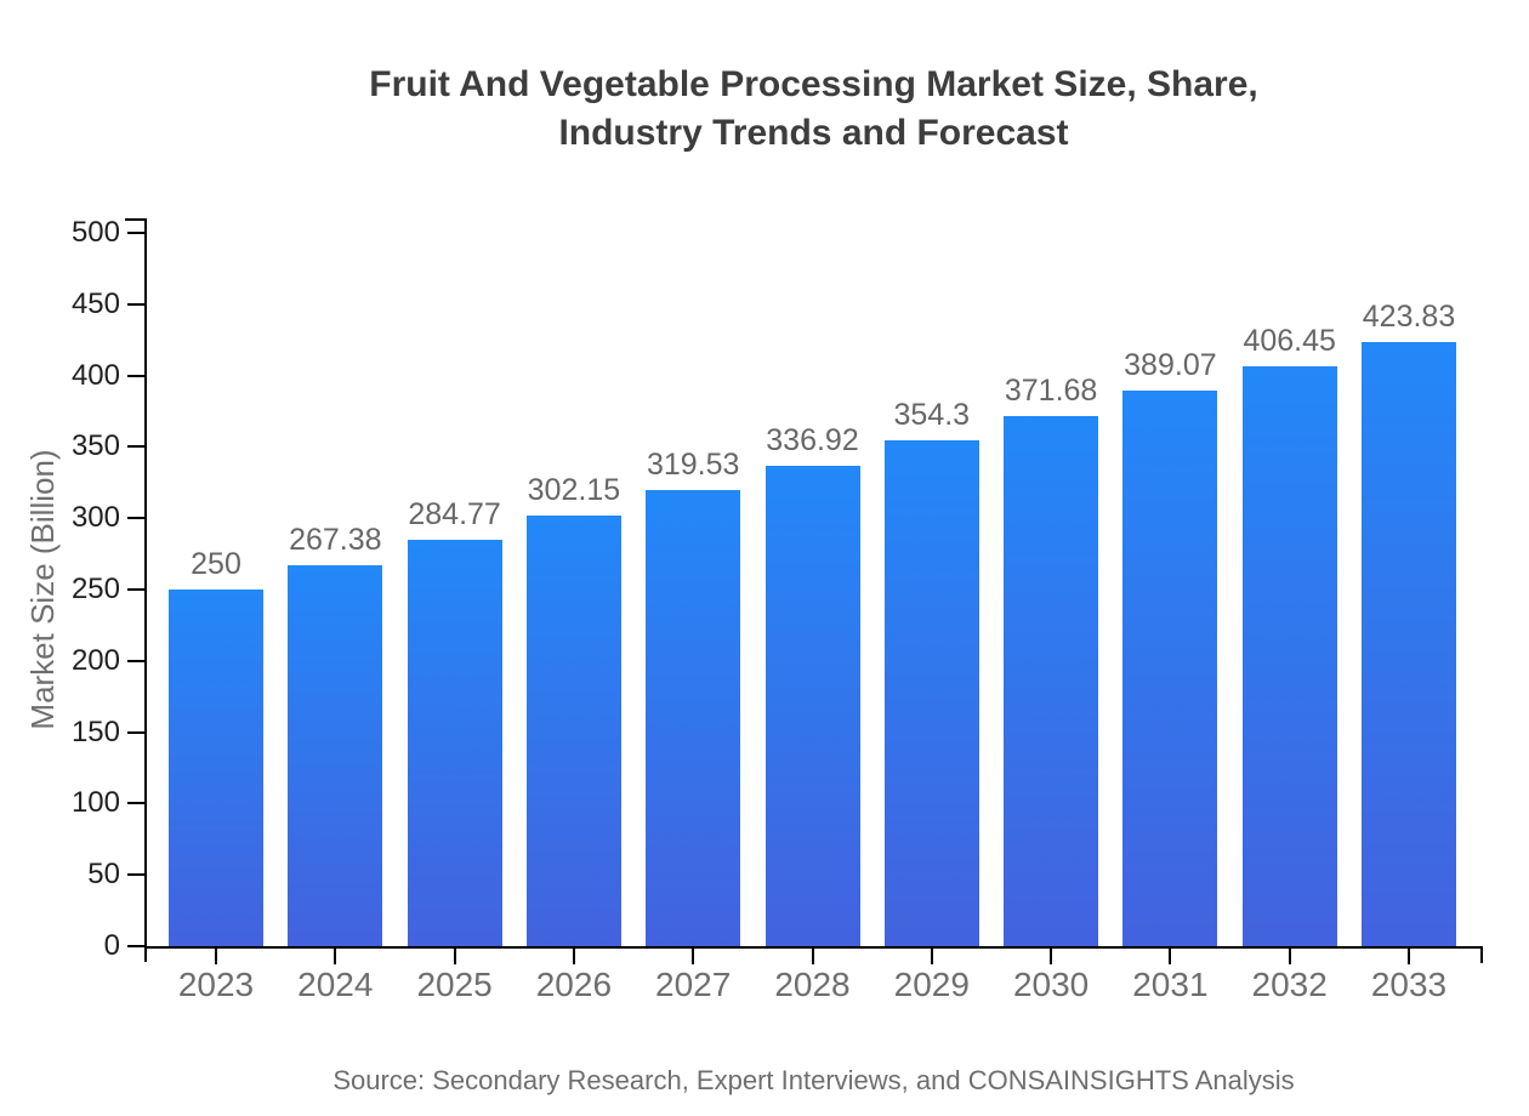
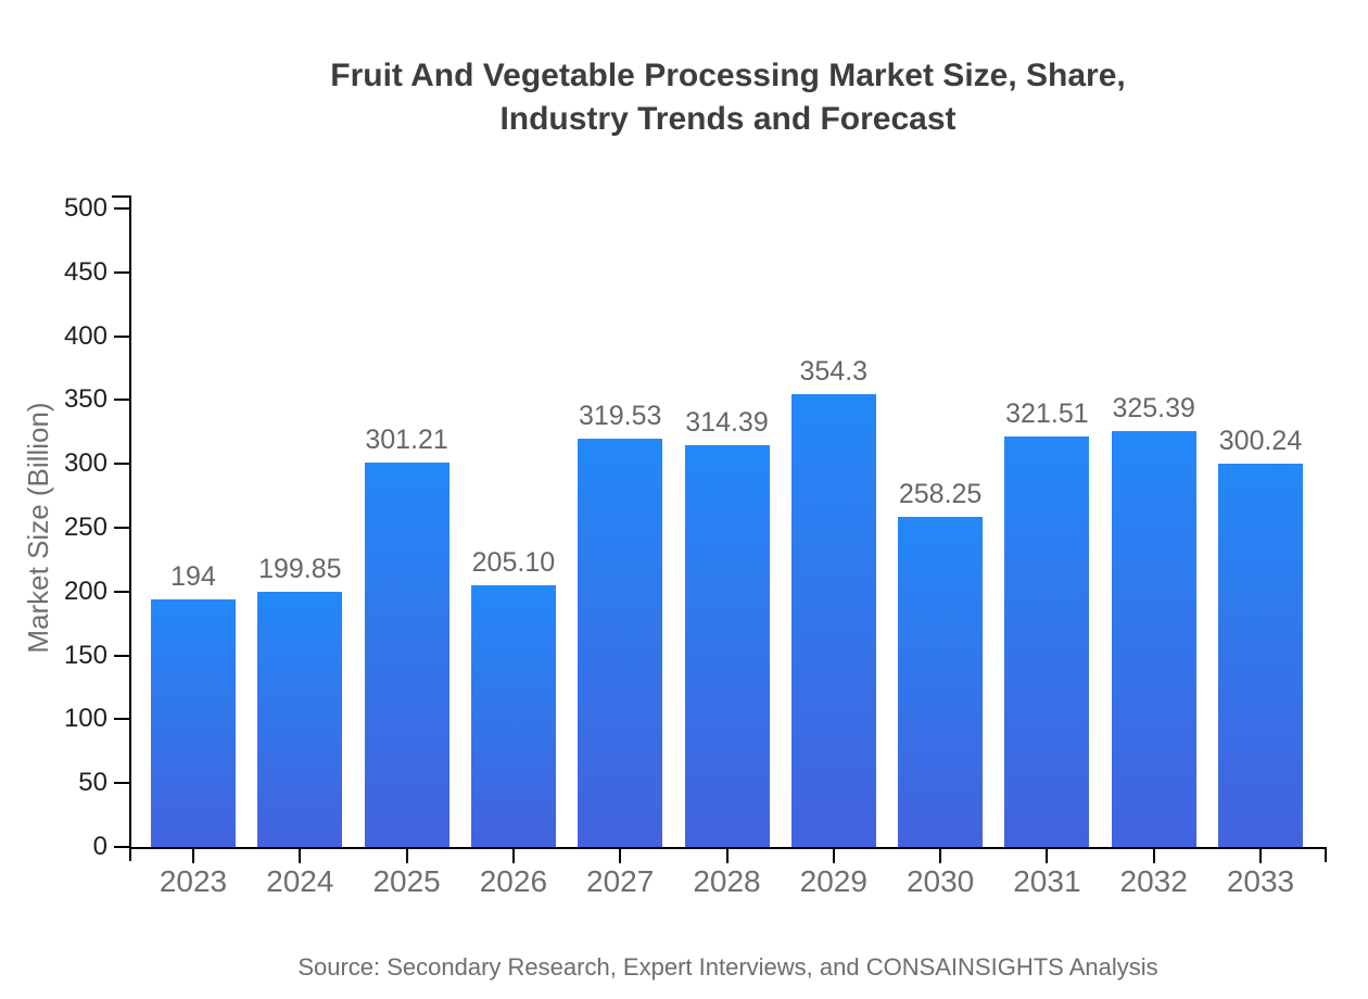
2023: 250 -> 194
2024: 267.38 -> 199.85
2025: 284.77 -> 301.21
2026: 302.15 -> 205.10
2028: 336.92 -> 314.39
2030: 371.68 -> 258.25
2031: 389.07 -> 321.51
2032: 406.45 -> 325.39
2033: 423.83 -> 300.24
